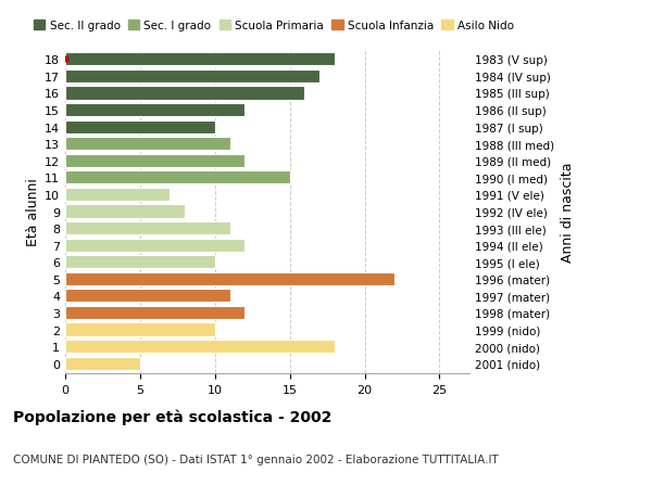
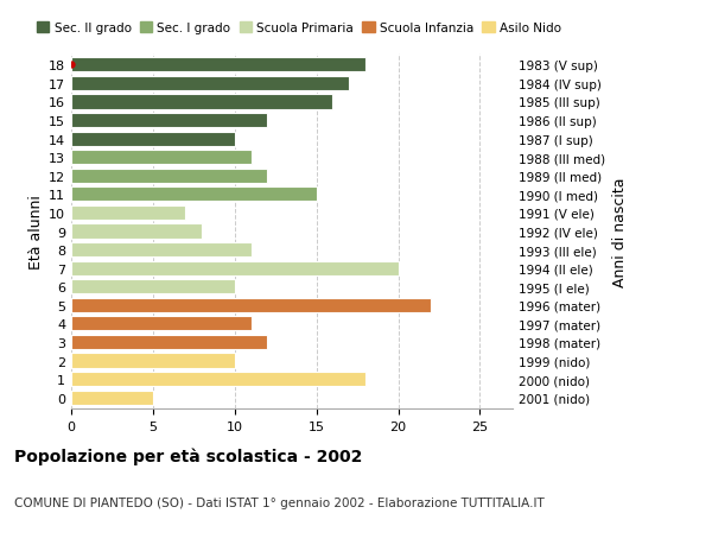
7: 12 -> 20
